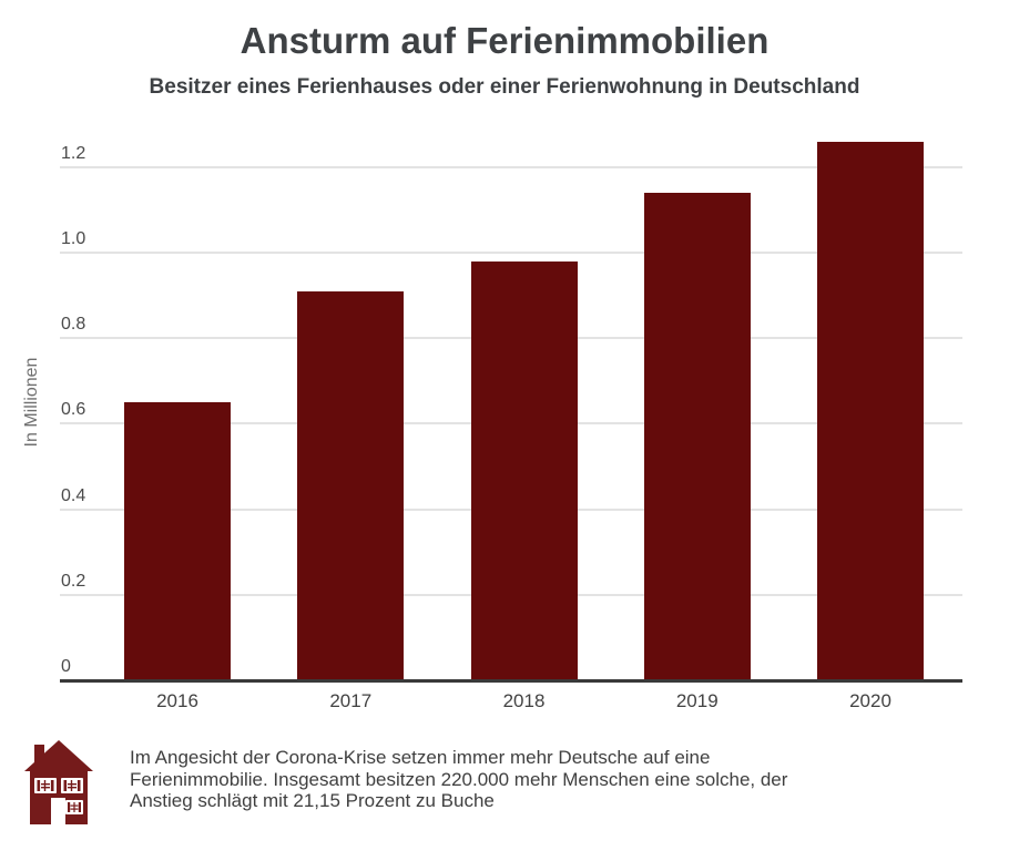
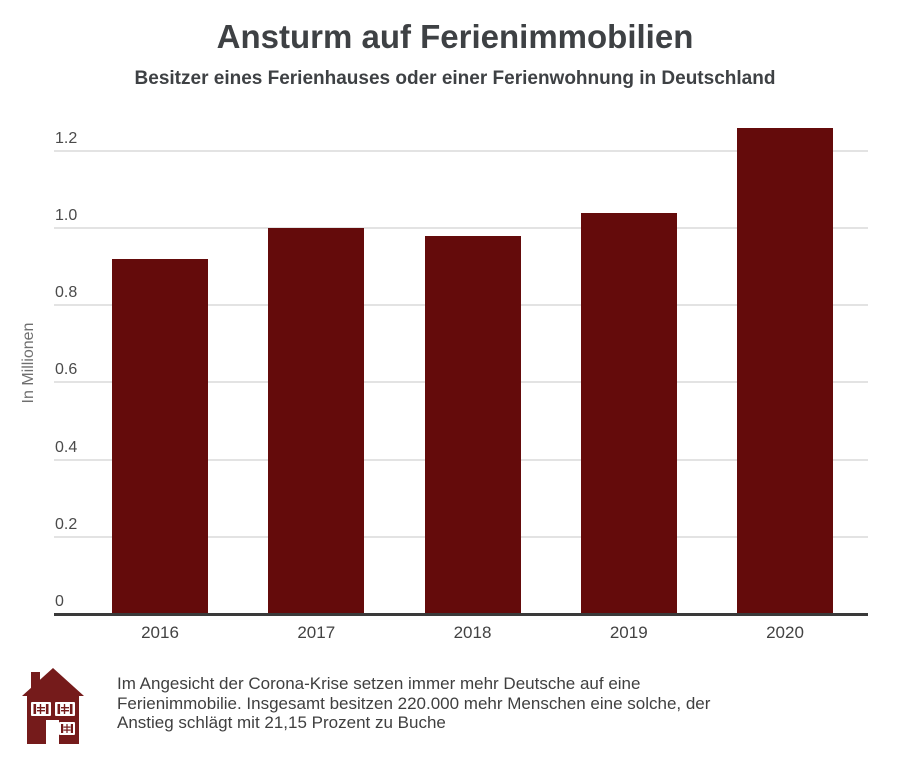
2016: 0.65 -> 0.92
2017: 0.91 -> 1.00
2019: 1.14 -> 1.04
